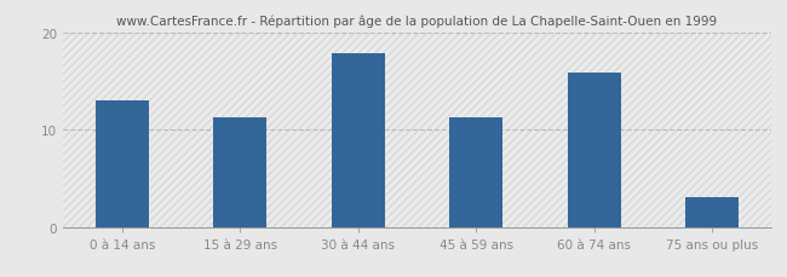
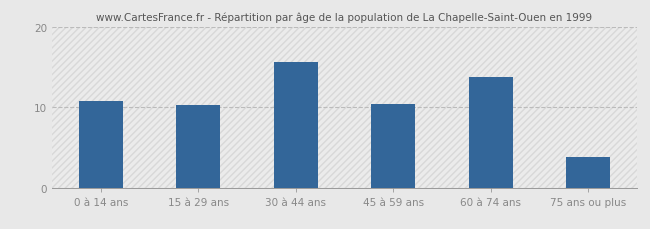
0 à 14 ans: 13.0 -> 10.8
15 à 29 ans: 11.2 -> 10.2
30 à 44 ans: 17.8 -> 15.6
45 à 59 ans: 11.2 -> 10.4
60 à 74 ans: 15.8 -> 13.8
75 ans ou plus: 3.0 -> 3.8
